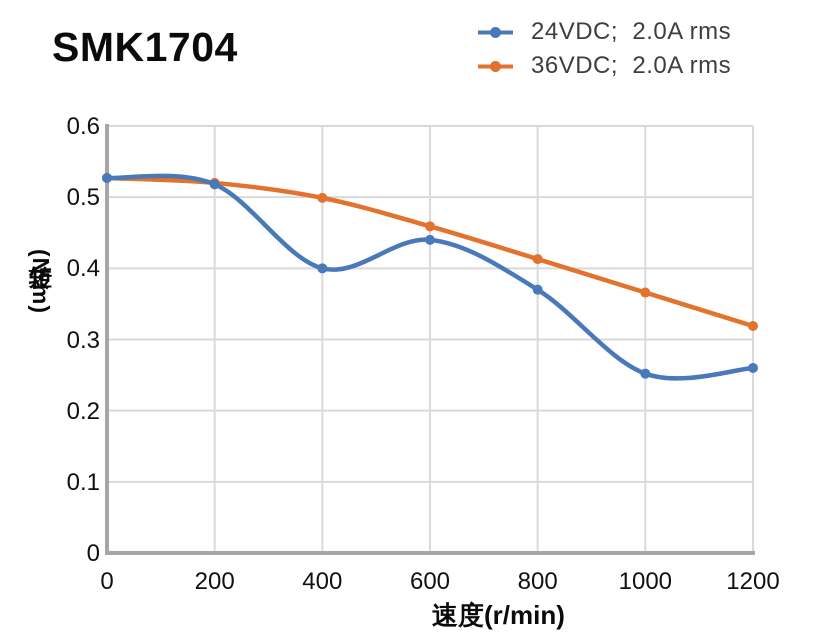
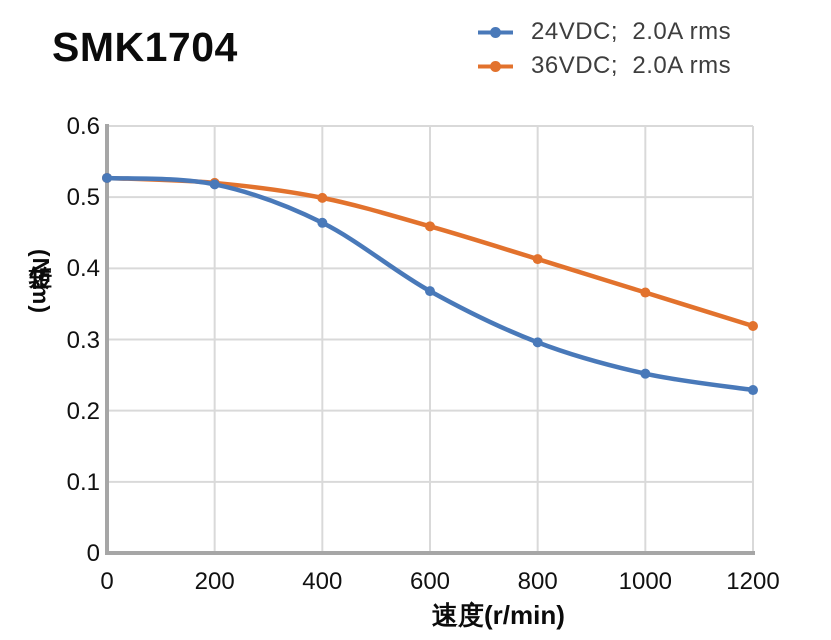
24VDC; 2.0A rms/400: 0.40 -> 0.46
24VDC; 2.0A rms/600: 0.44 -> 0.37
24VDC; 2.0A rms/800: 0.37 -> 0.30
24VDC; 2.0A rms/1200: 0.26 -> 0.23
